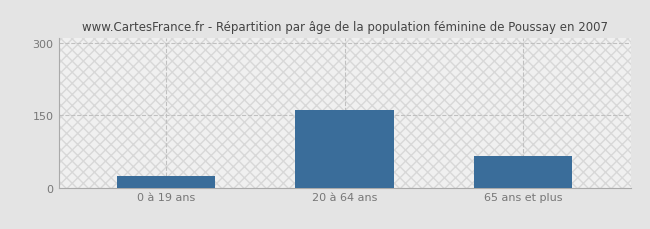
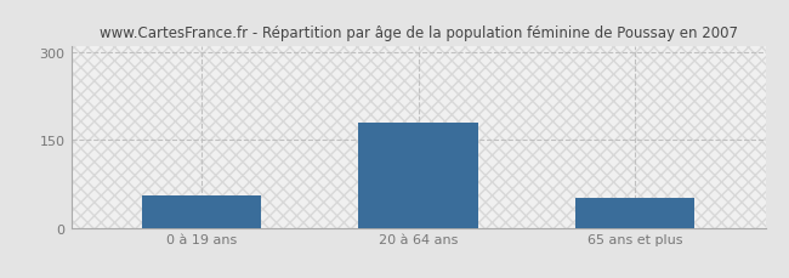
0 à 19 ans: 25 -> 55
20 à 64 ans: 160 -> 180
65 ans et plus: 65 -> 50
